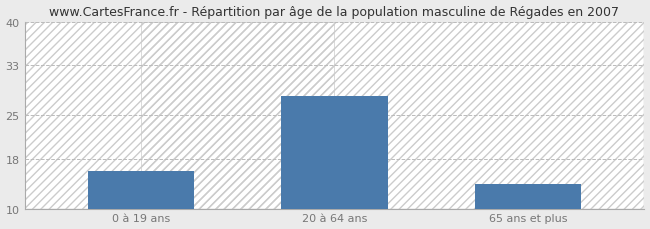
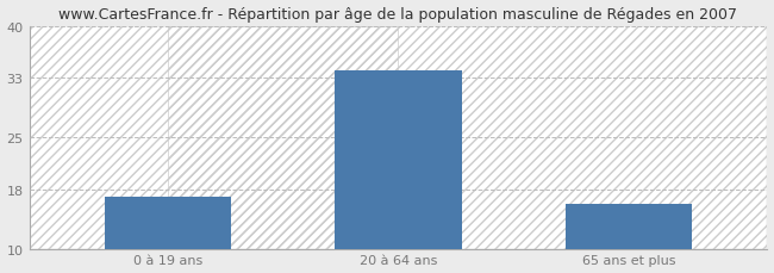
0 à 19 ans: 16 -> 17
20 à 64 ans: 28 -> 34
65 ans et plus: 14 -> 16
